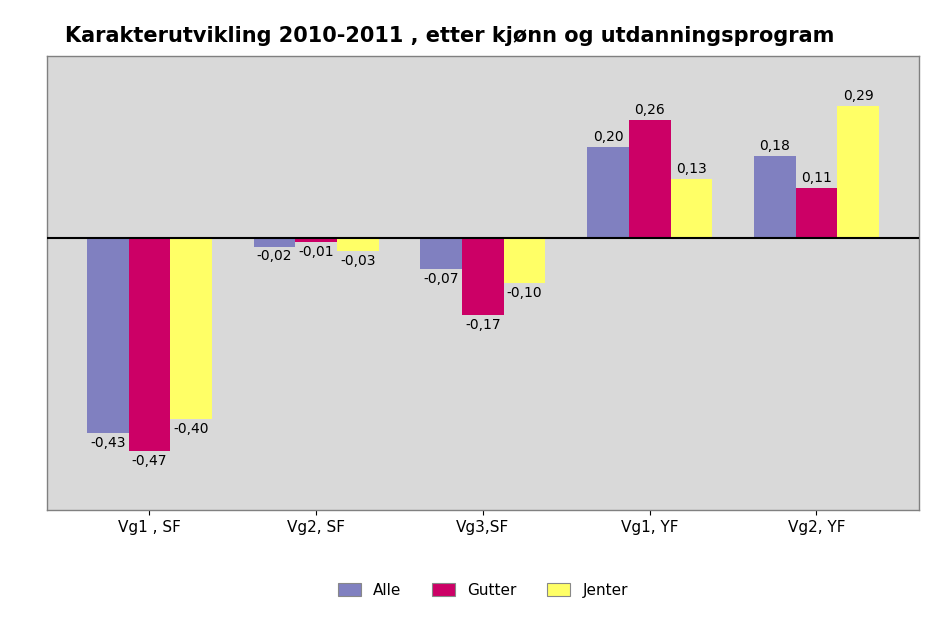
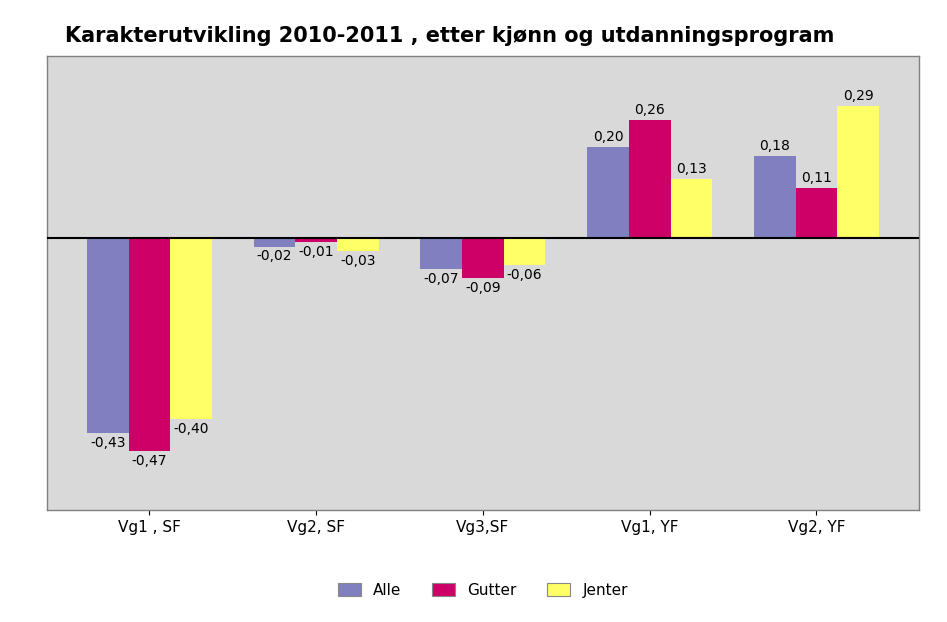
Gutter/Vg3,SF: -0,17 -> -0,09
Jenter/Vg3,SF: -0,10 -> -0,06
